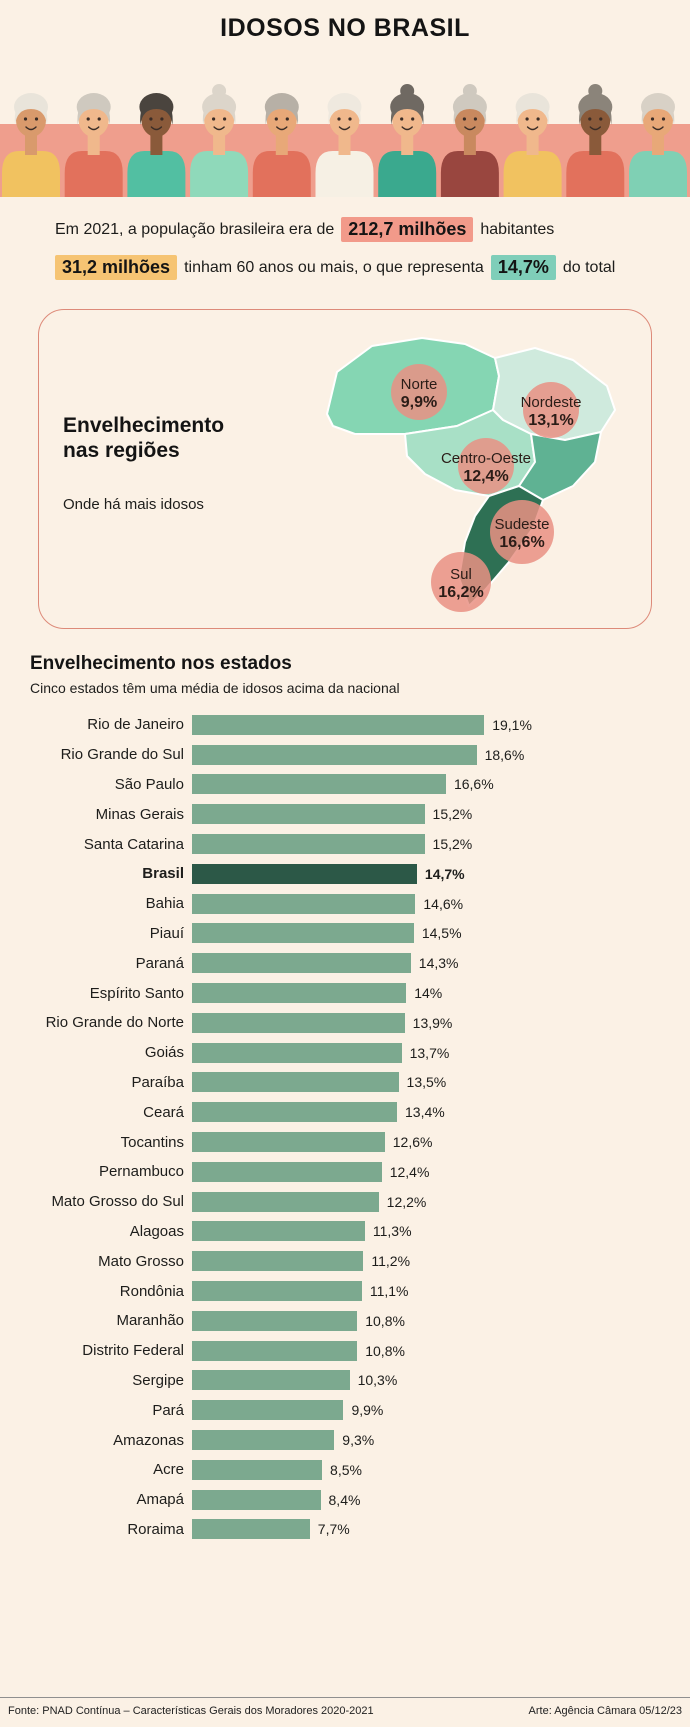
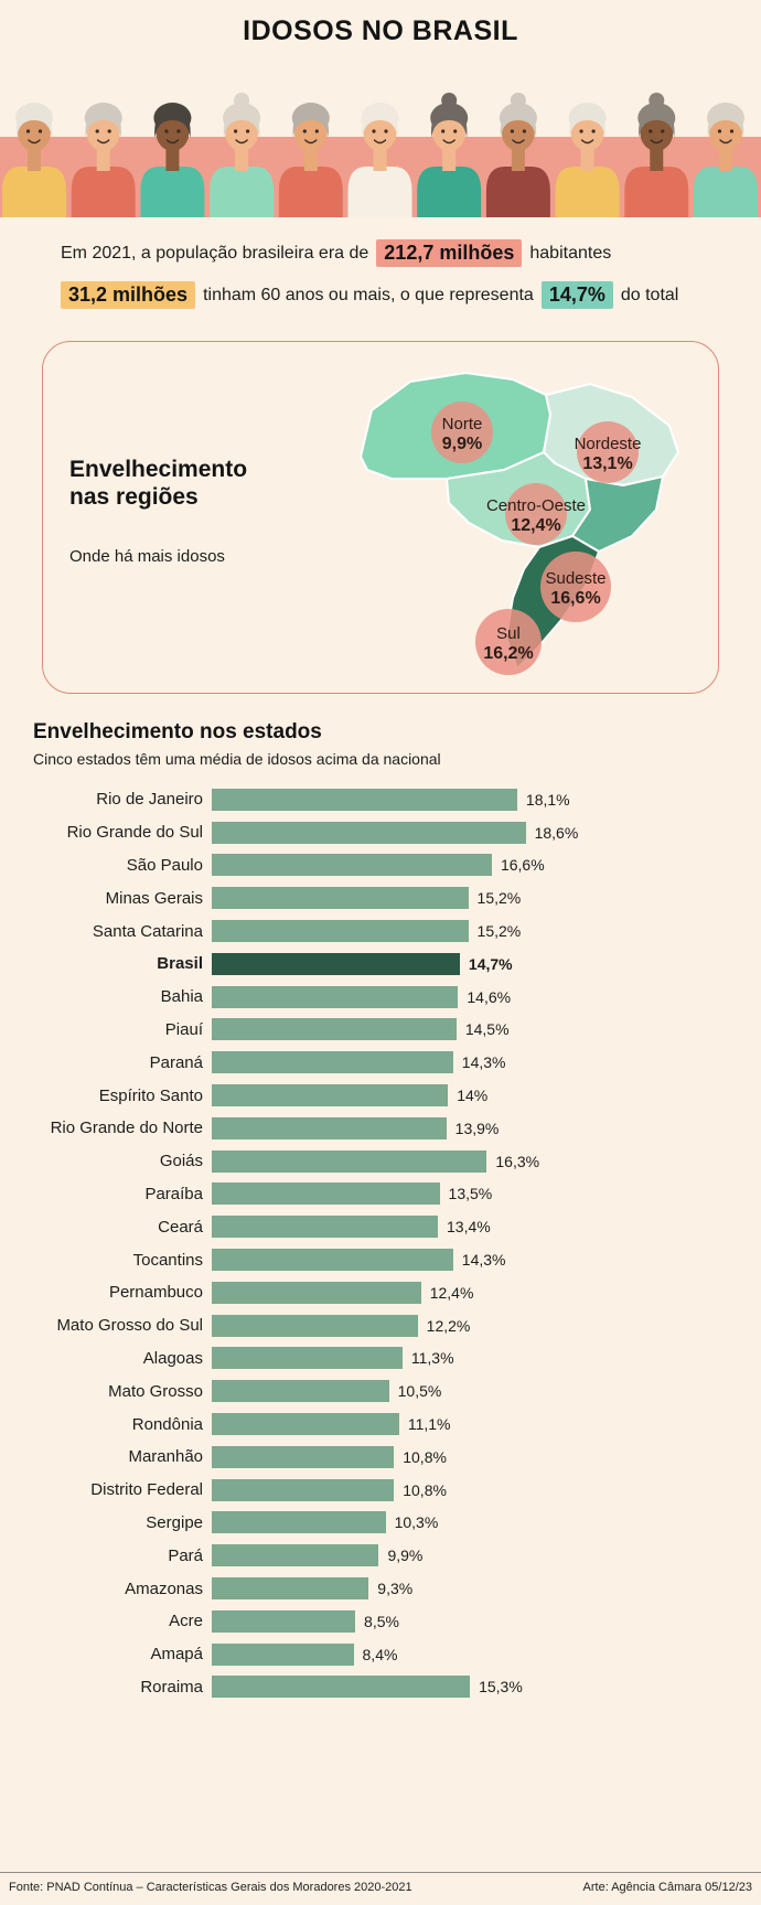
Rio de Janeiro: 19,1% -> 18,1%
Goiás: 13,7% -> 16,3%
Tocantins: 12,6% -> 14,3%
Mato Grosso: 11,2% -> 10,5%
Roraima: 7,7% -> 15,3%
